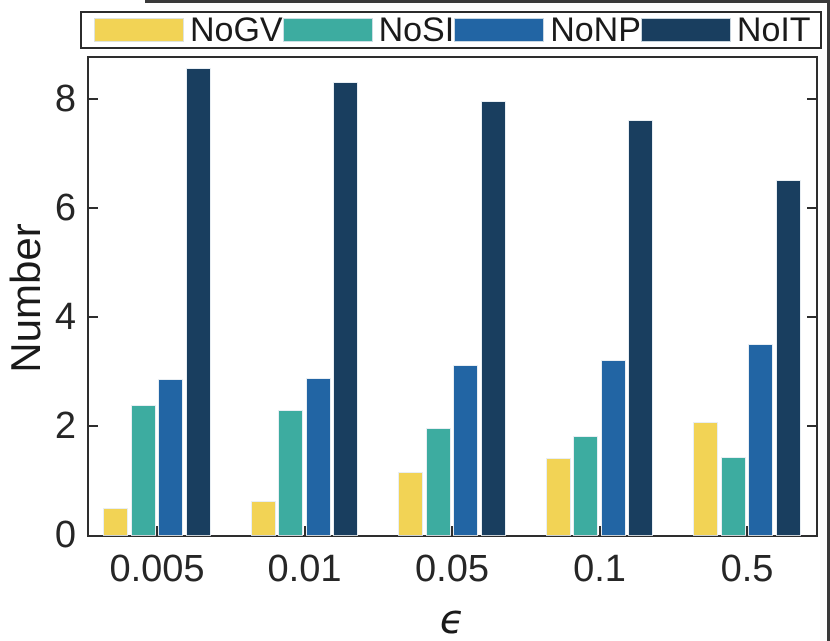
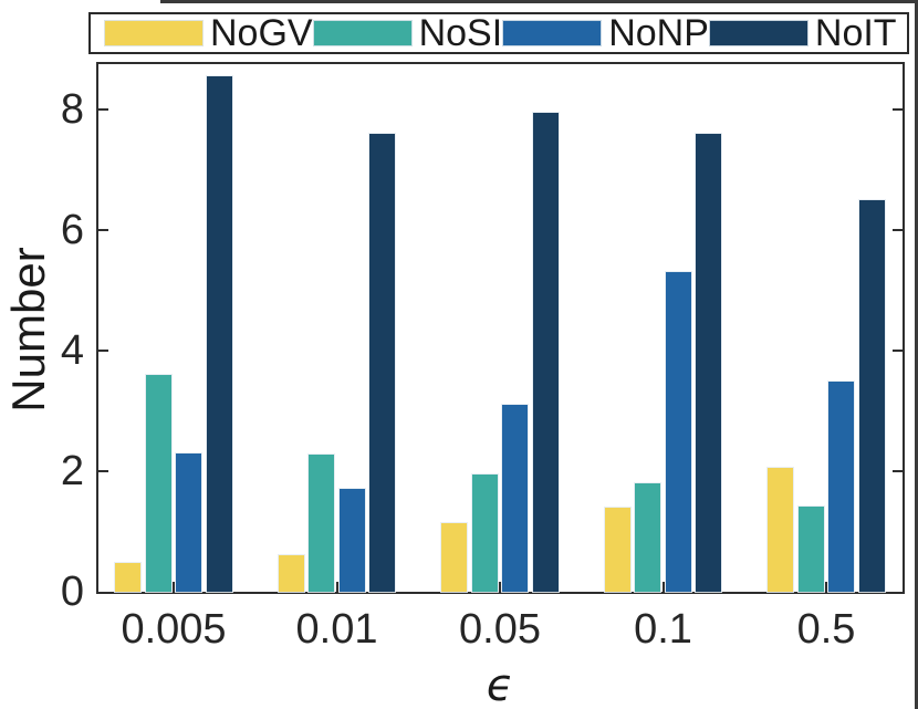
NoSI/0.005: 2.4 -> 3.6
NoNP/0.005: 2.8 -> 2.3
NoNP/0.01: 2.9 -> 1.7
NoIT/0.01: 8.3 -> 7.6
NoNP/0.1: 3.2 -> 5.3
